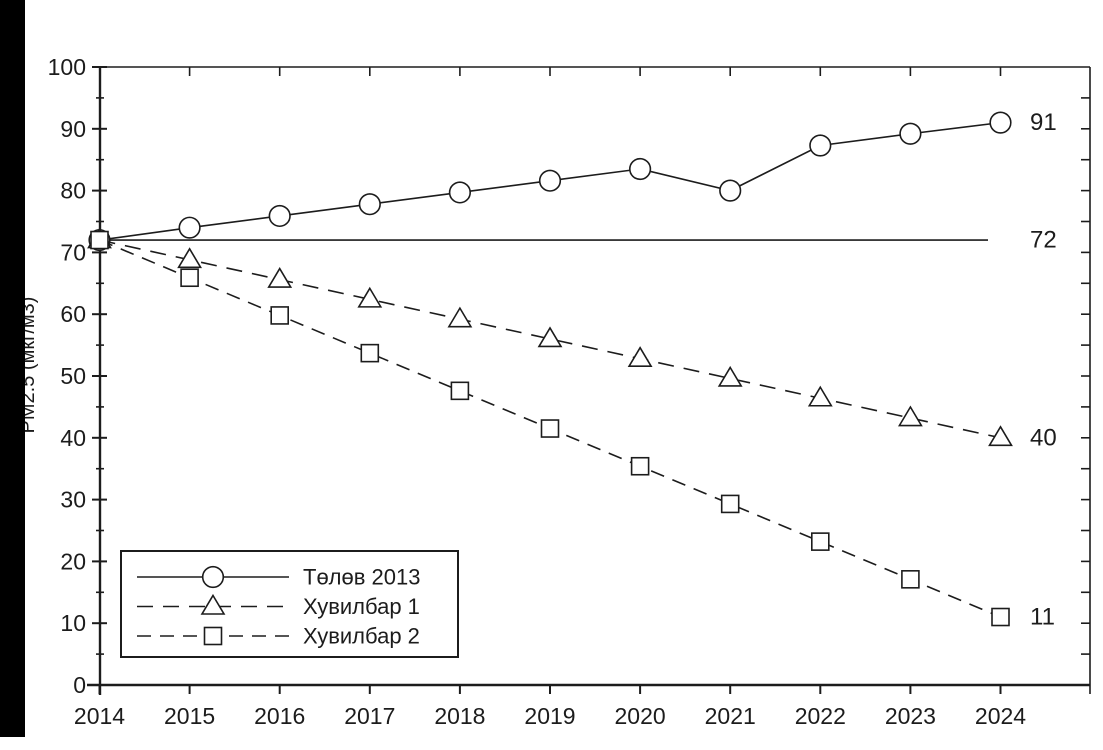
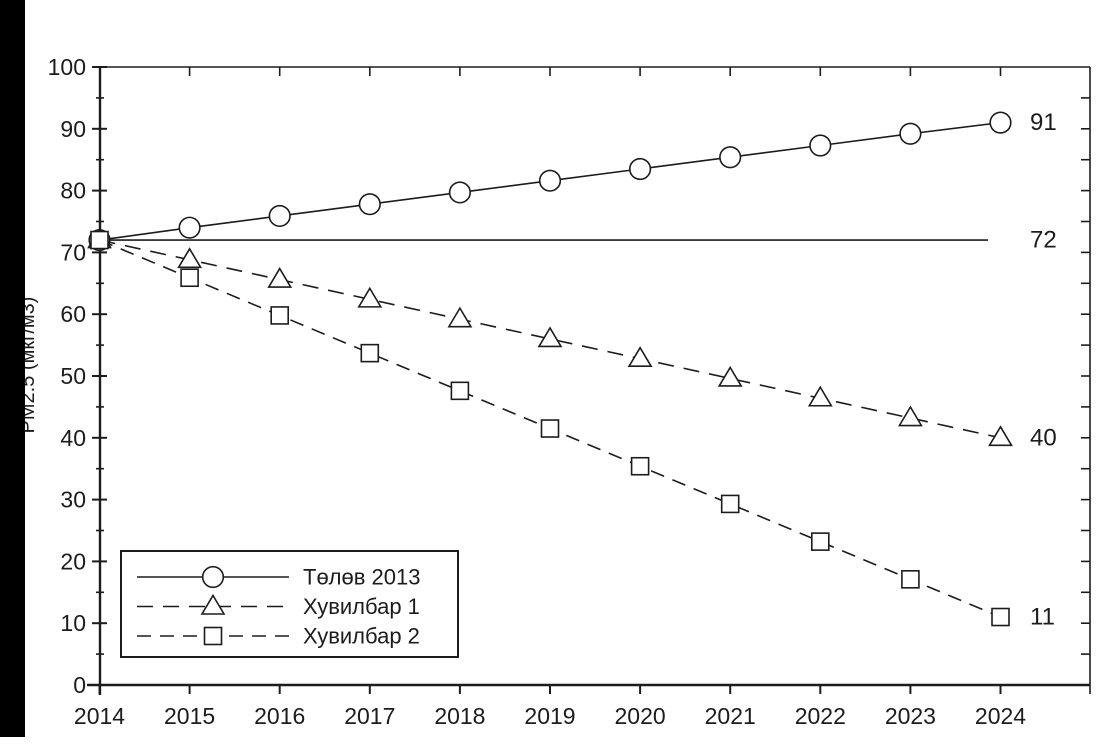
Төлөв 2013/2021: 80 -> 85
